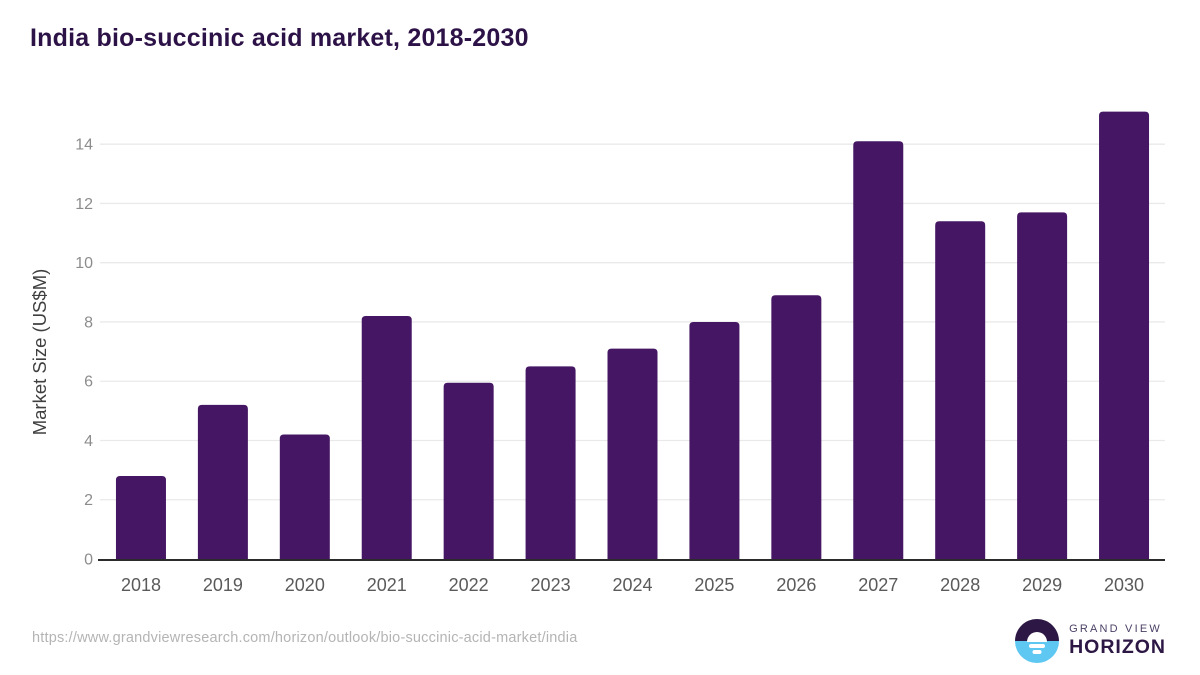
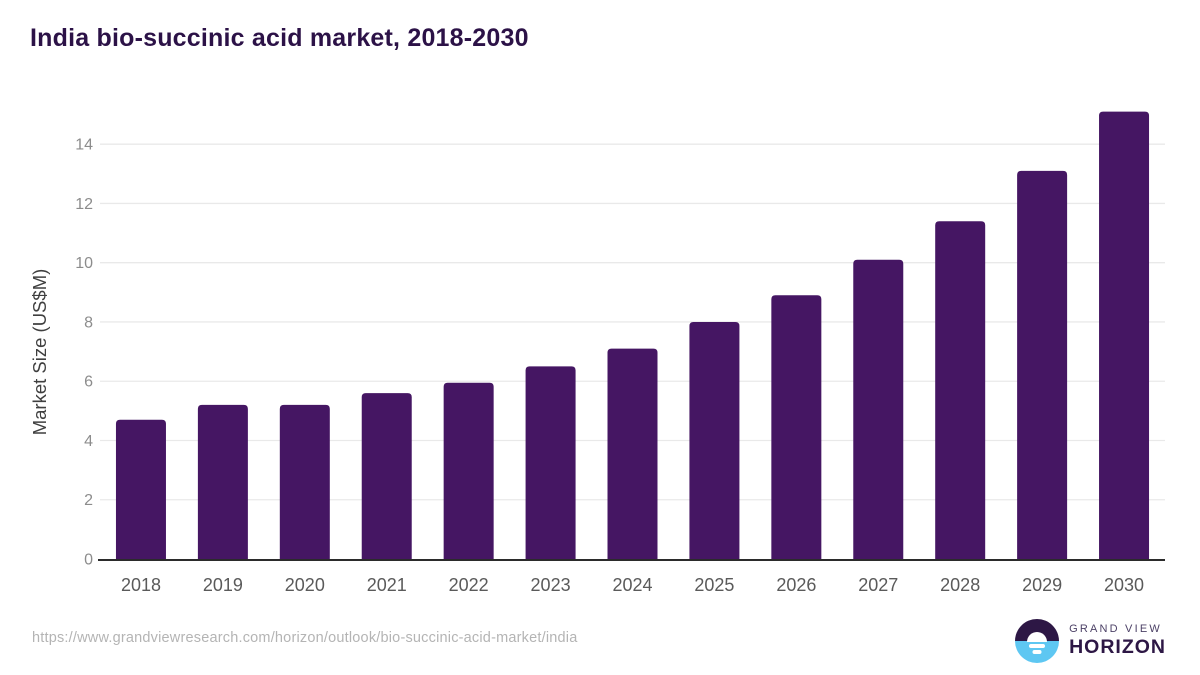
2018: 2.8 -> 4.7
2020: 4.2 -> 5.2
2021: 8.2 -> 5.6
2027: 14.1 -> 10.1
2029: 11.7 -> 13.1
